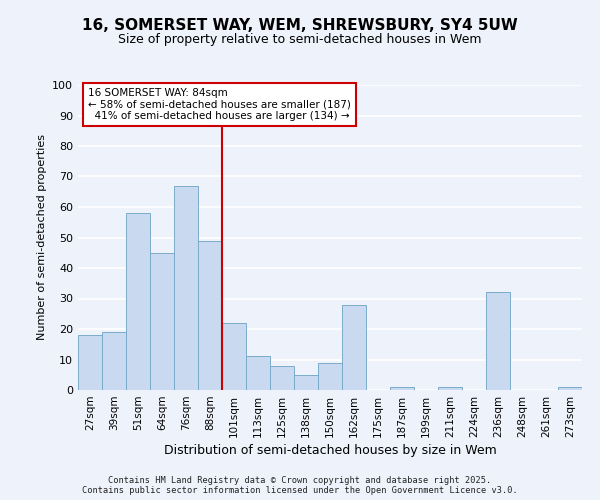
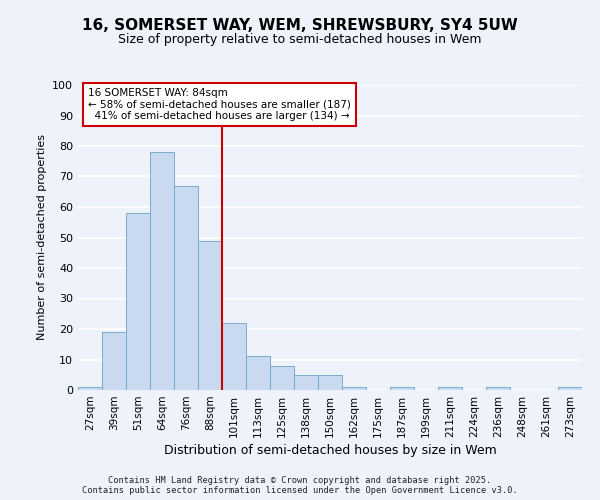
27sqm: 18 -> 1
64sqm: 45 -> 78
150sqm: 9 -> 5
162sqm: 28 -> 1
236sqm: 32 -> 1
